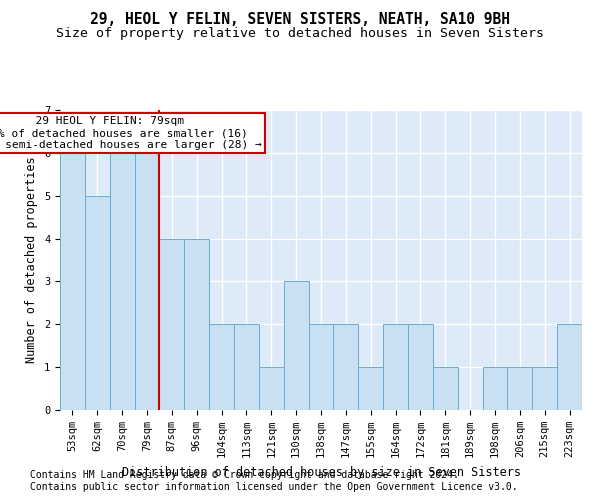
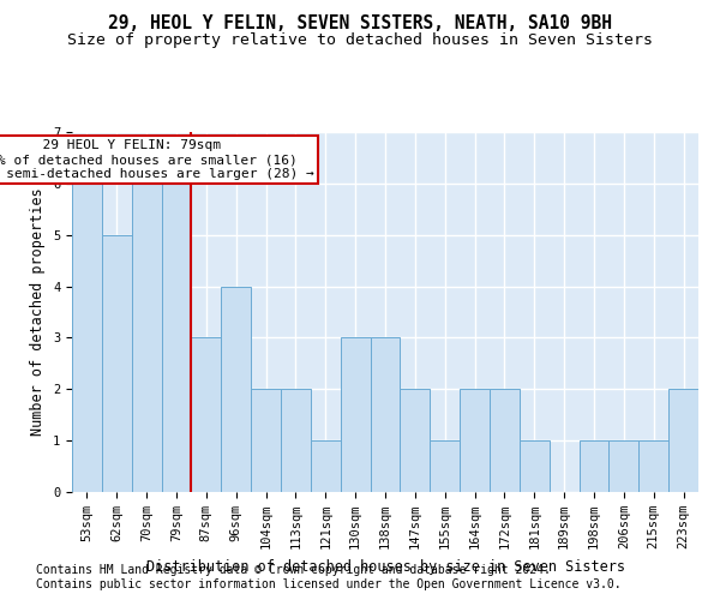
87sqm: 4 -> 3
138sqm: 2 -> 3
